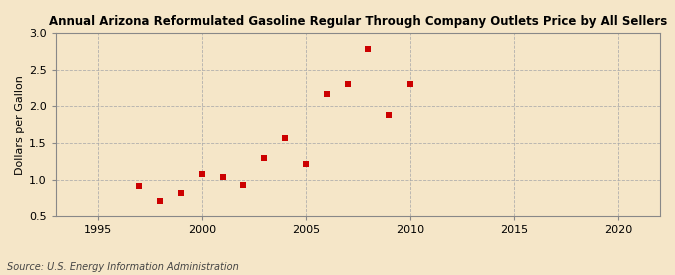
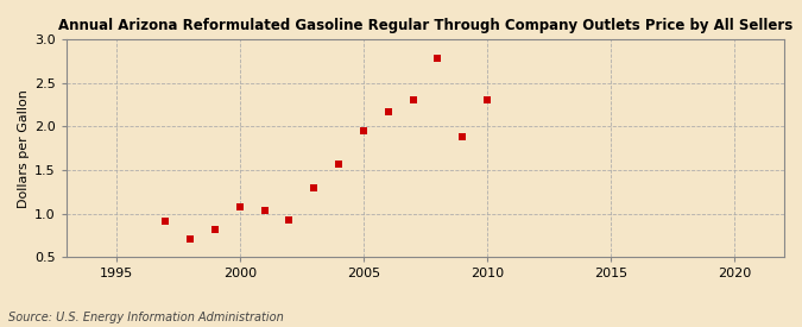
2005: 1.22 -> 1.95
